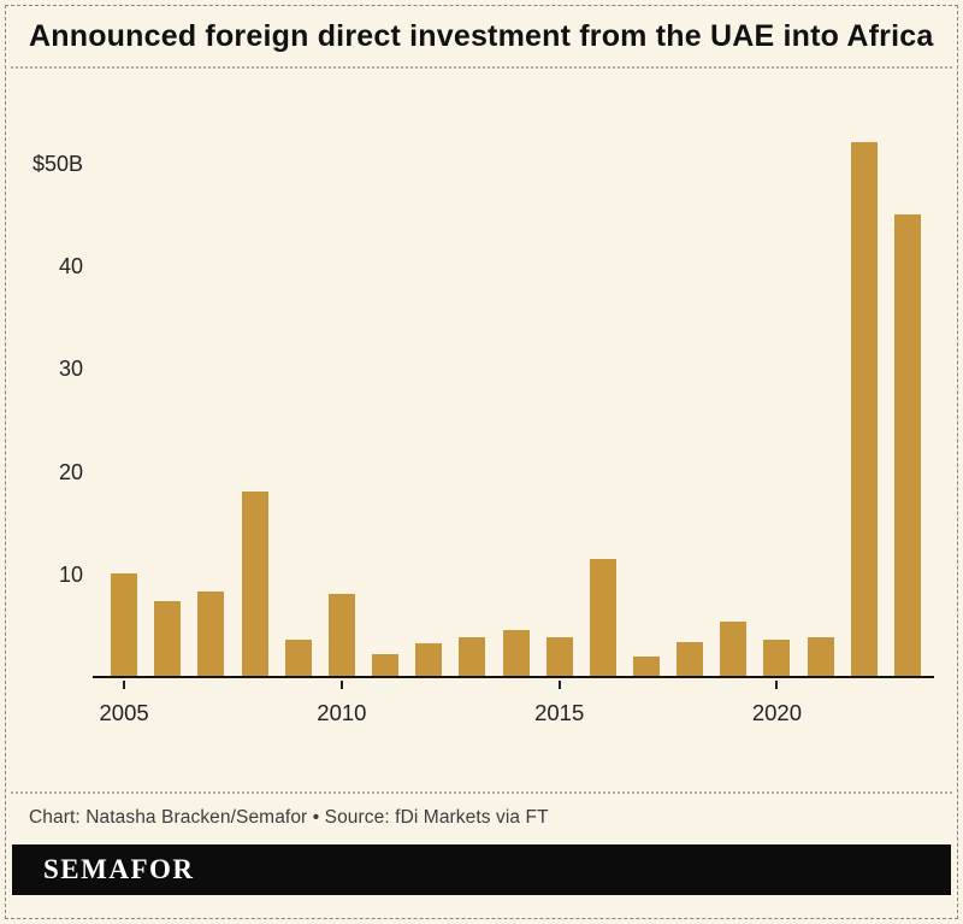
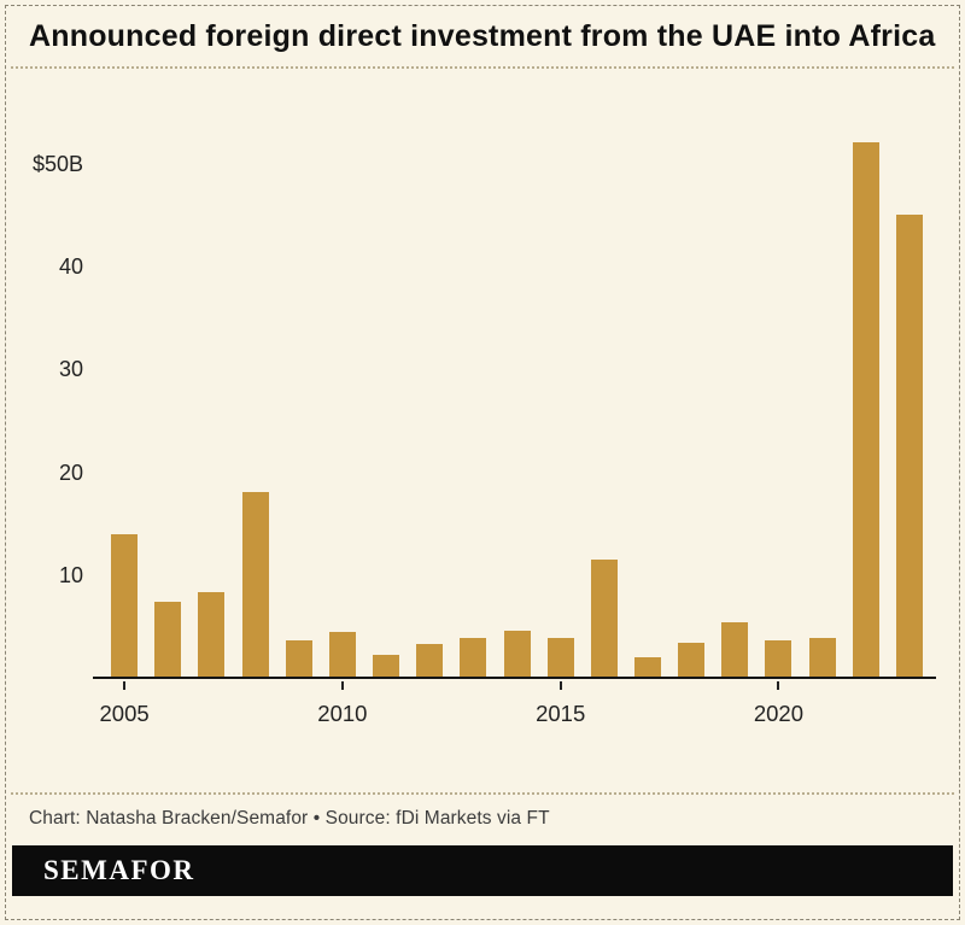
2005: $10B -> $14B
2010: $8B -> $4B
